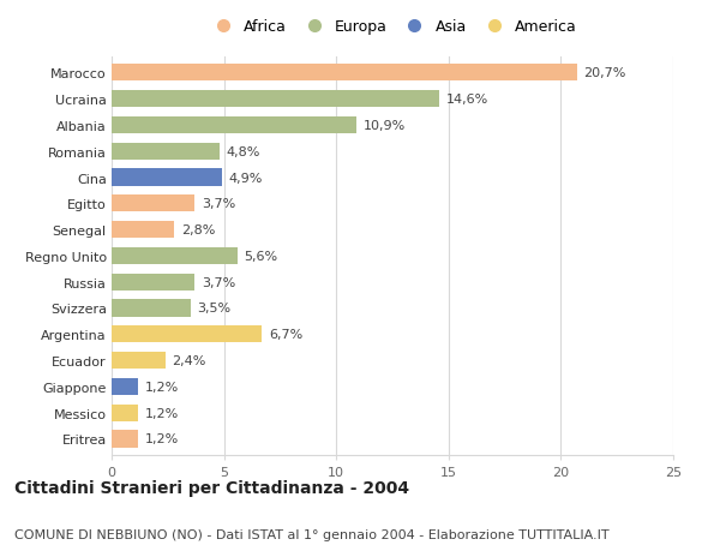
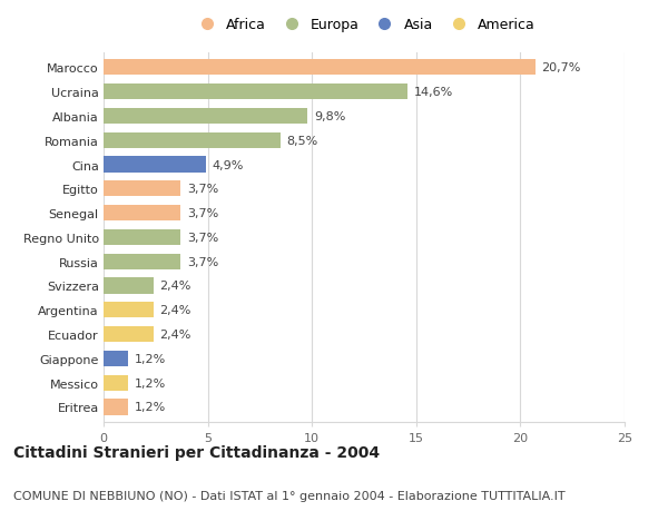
Albania: 10,9% -> 9,8%
Romania: 4,8% -> 8,5%
Senegal: 2,8% -> 3,7%
Regno Unito: 5,6% -> 3,7%
Svizzera: 3,5% -> 2,4%
Argentina: 6,7% -> 2,4%
